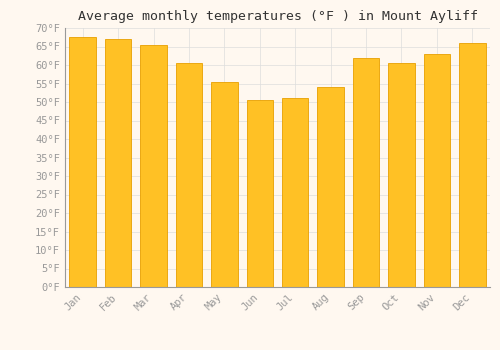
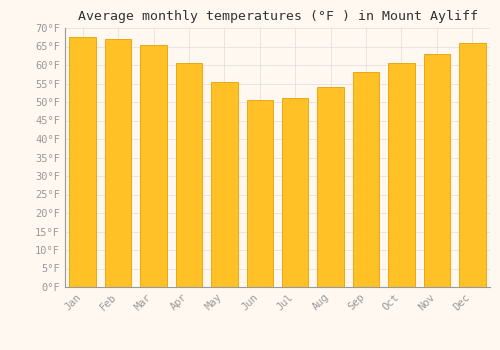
Sep: 62.0°F -> 58.0°F
